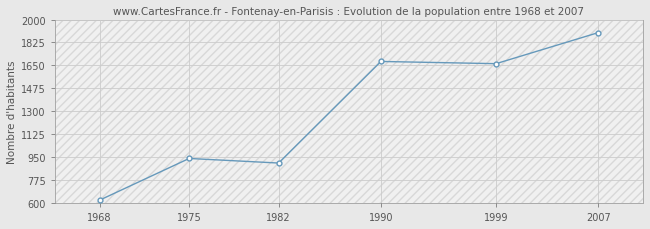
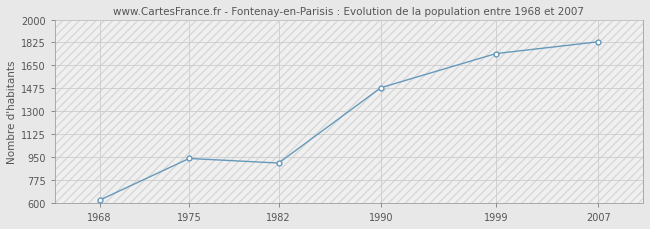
1990: 1680 -> 1480
1999: 1660 -> 1740
2007: 1900 -> 1830
